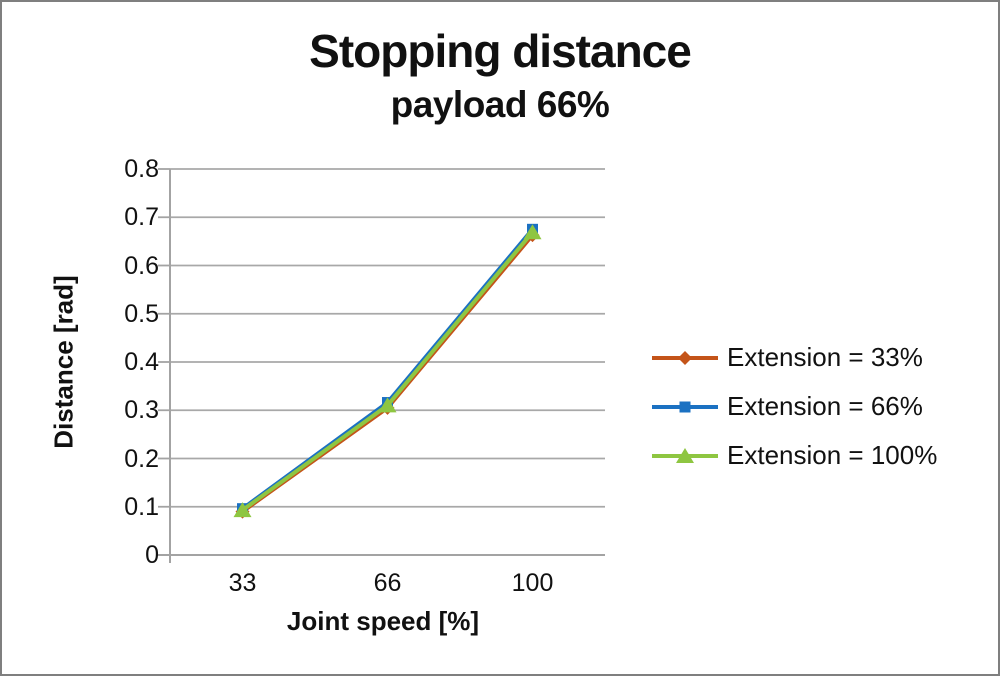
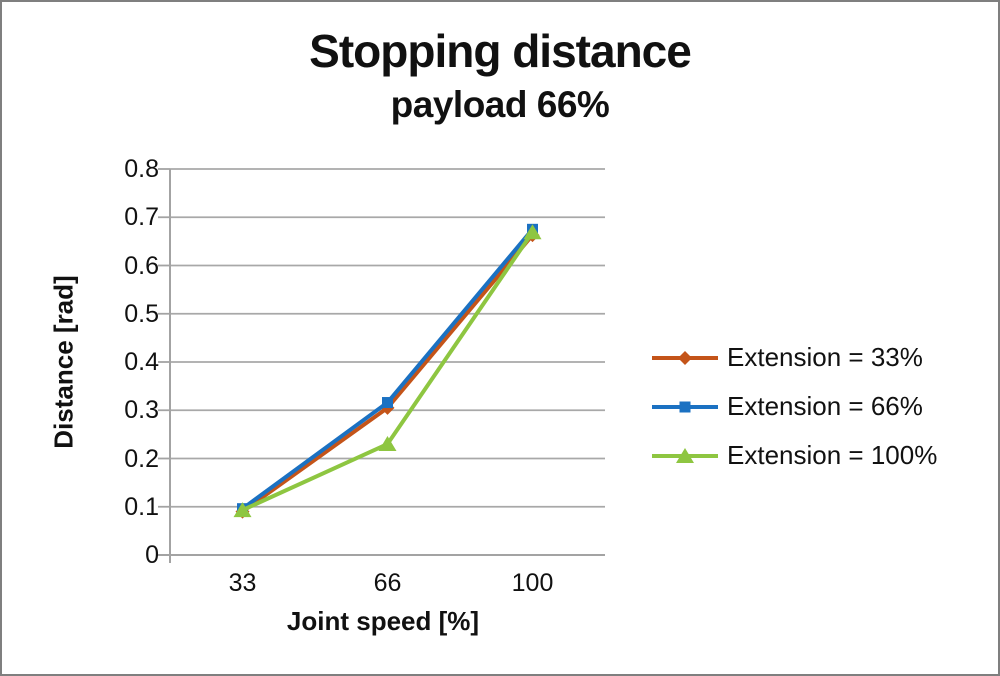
Extension = 100%/66: 0.31 -> 0.23
